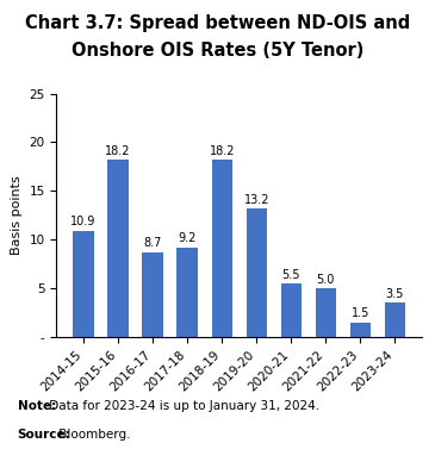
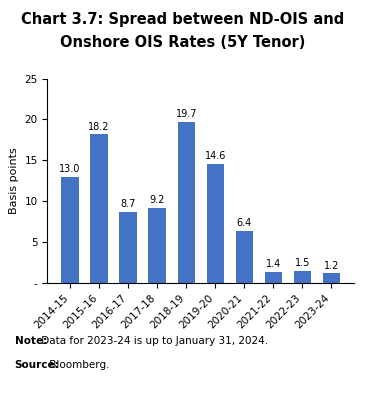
2014-15: 10.9 -> 13.0
2018-19: 18.2 -> 19.7
2019-20: 13.2 -> 14.6
2020-21: 5.5 -> 6.4
2021-22: 5.0 -> 1.4
2023-24: 3.5 -> 1.2
